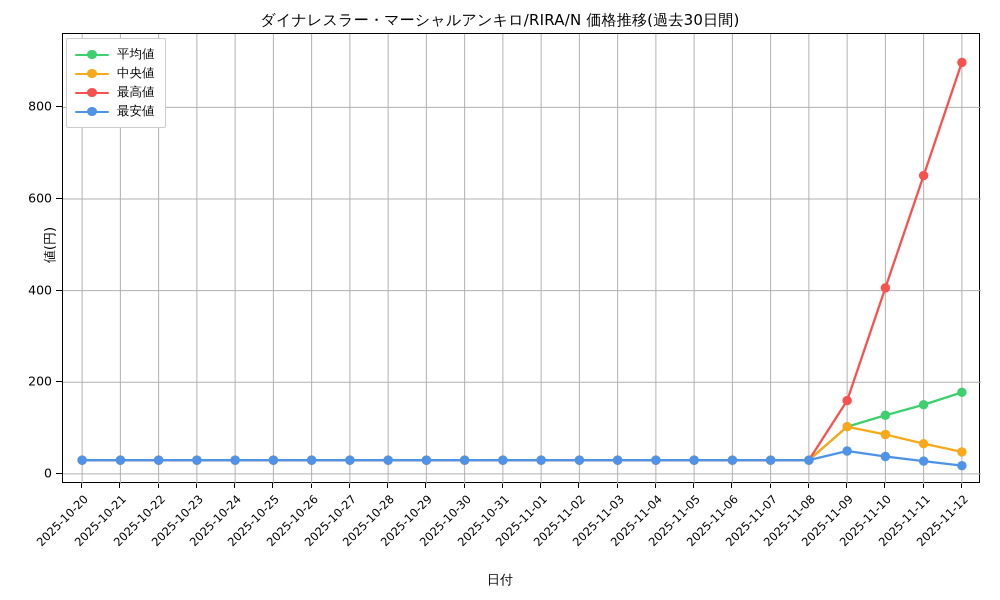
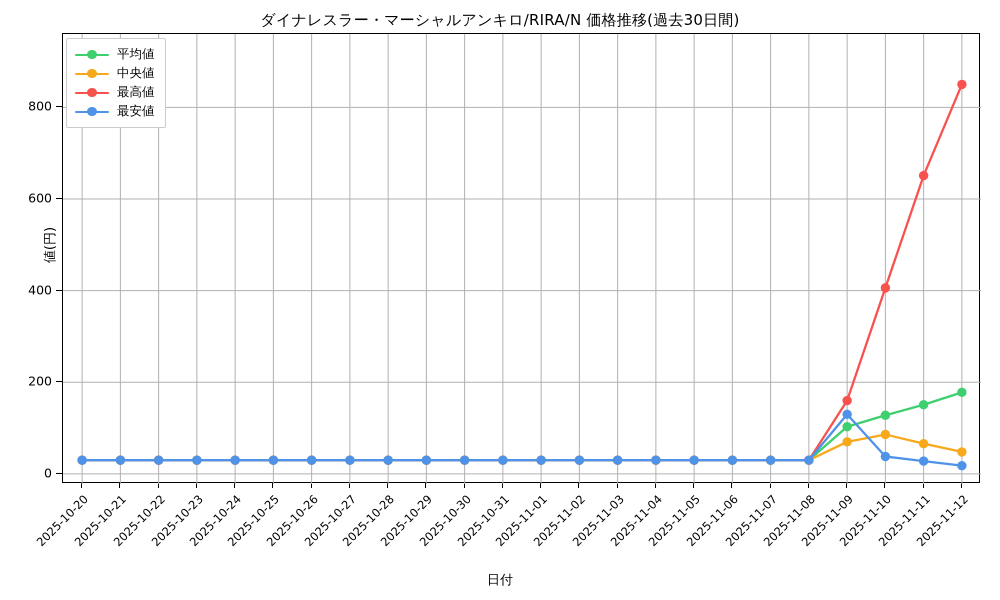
中央値/2025-11-09: 100 -> 70
最安値/2025-11-09: 50 -> 130
最高値/2025-11-12: 900 -> 850
